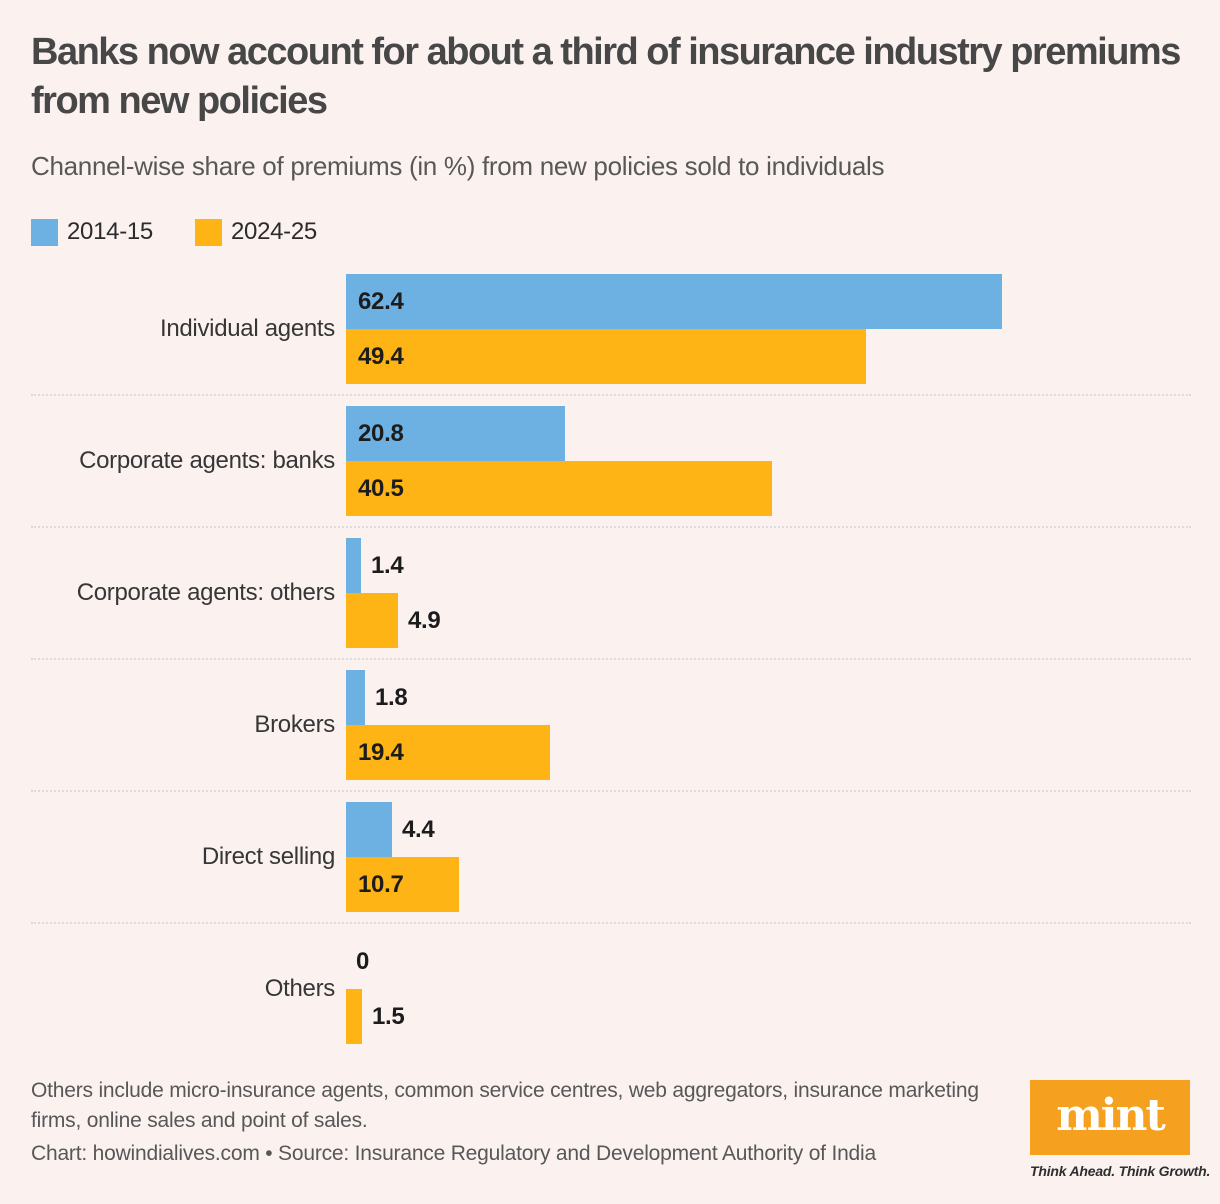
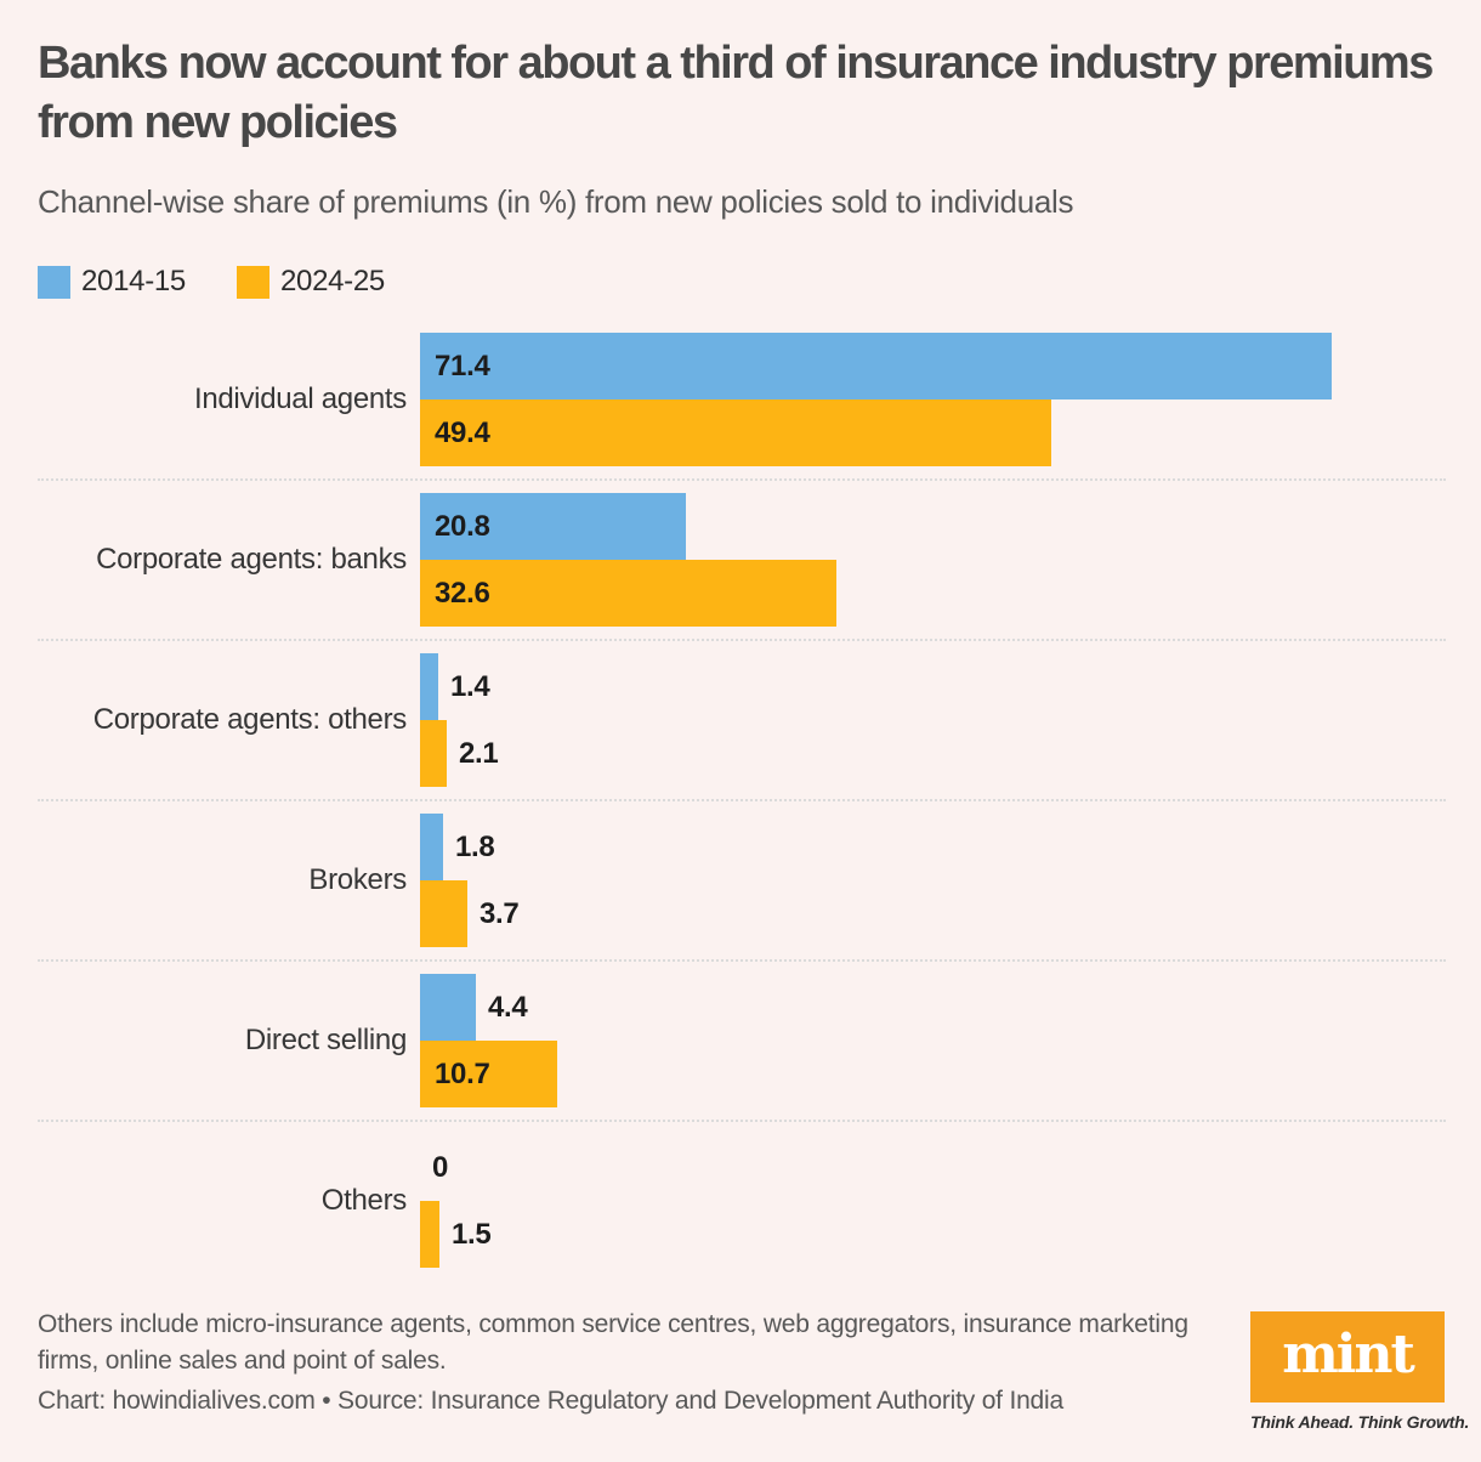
2014-15/Individual agents: 62.4 -> 71.4
2024-25/Corporate agents: banks: 40.5 -> 32.6
2024-25/Corporate agents: others: 4.9 -> 2.1
2024-25/Brokers: 19.4 -> 3.7
